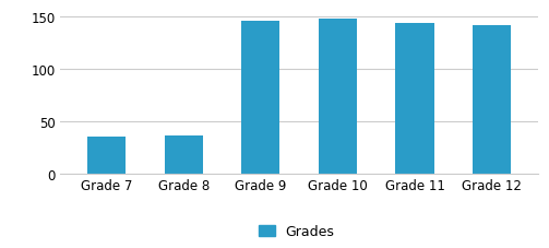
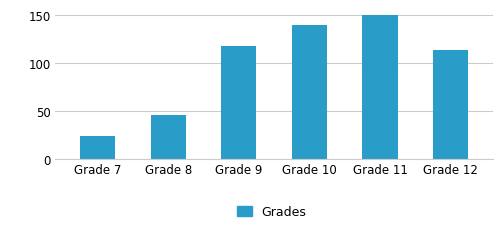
Grade 7: 35 -> 24
Grade 8: 36 -> 46
Grade 9: 146 -> 118
Grade 10: 148 -> 140
Grade 11: 144 -> 150
Grade 12: 142 -> 114
